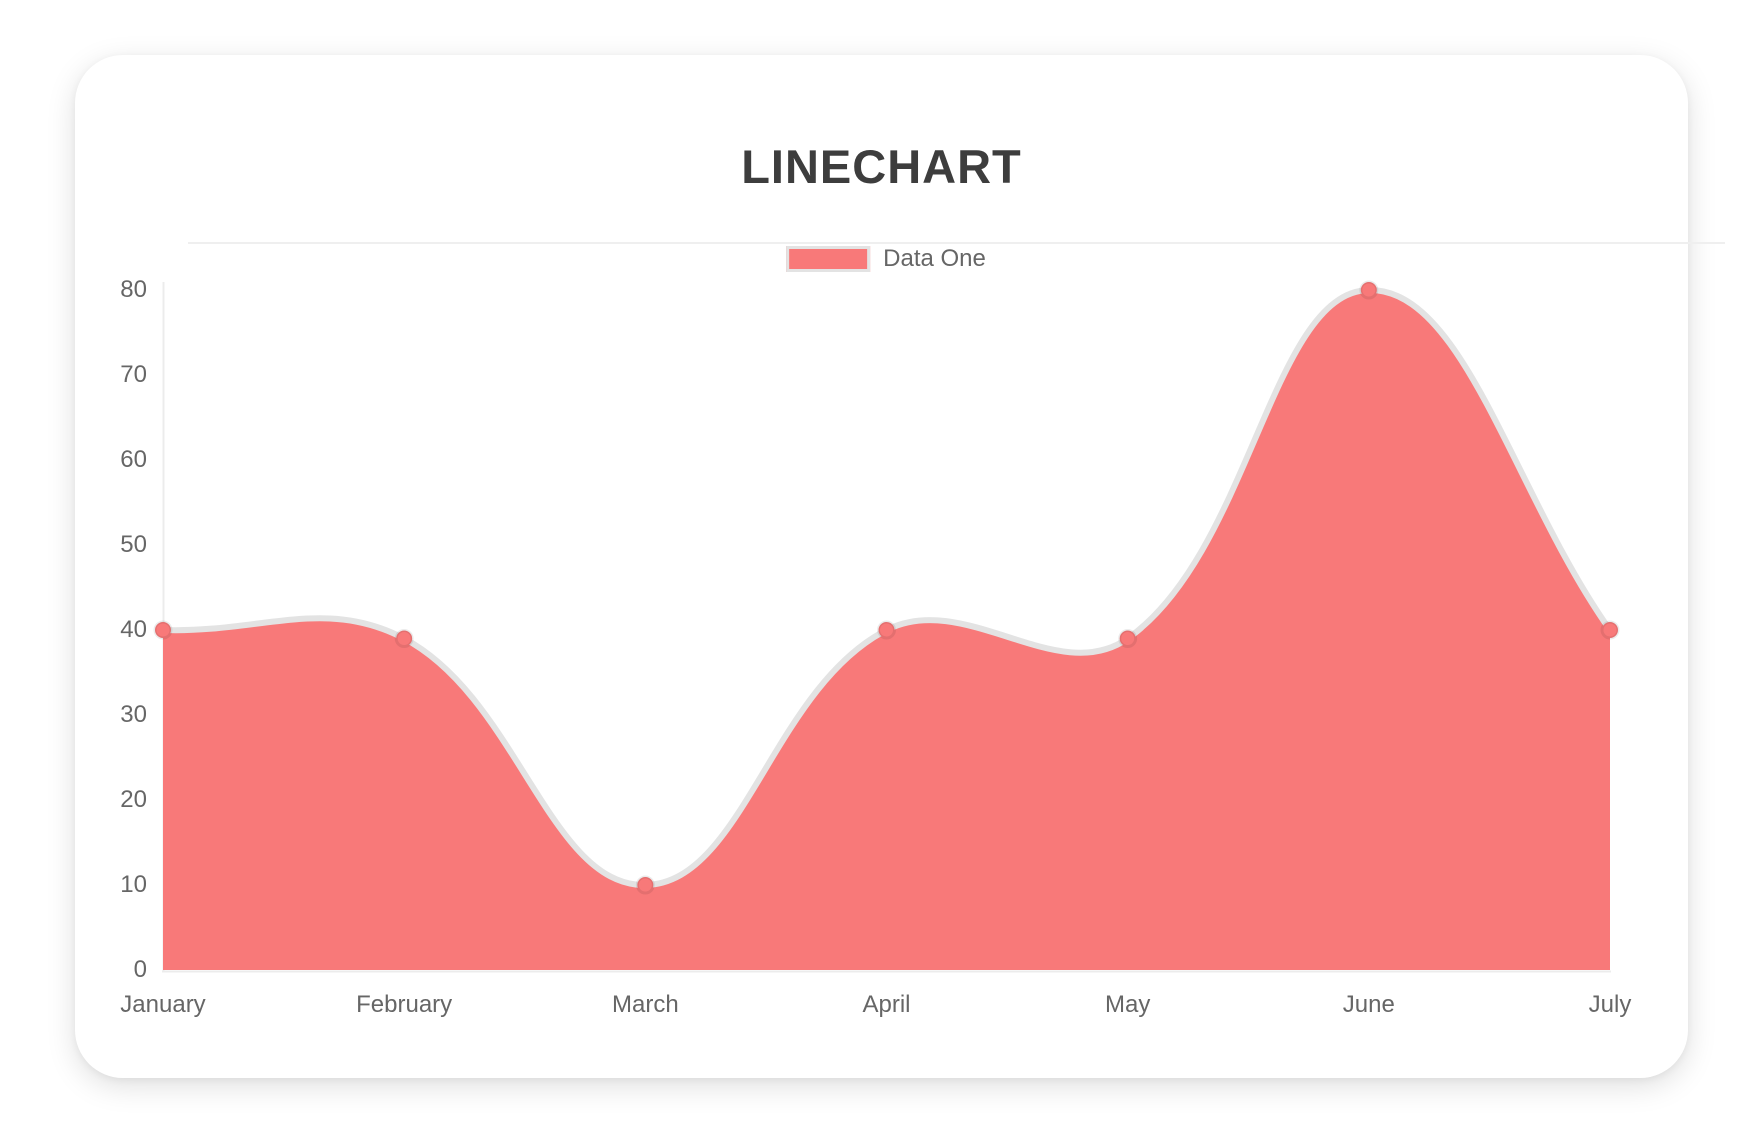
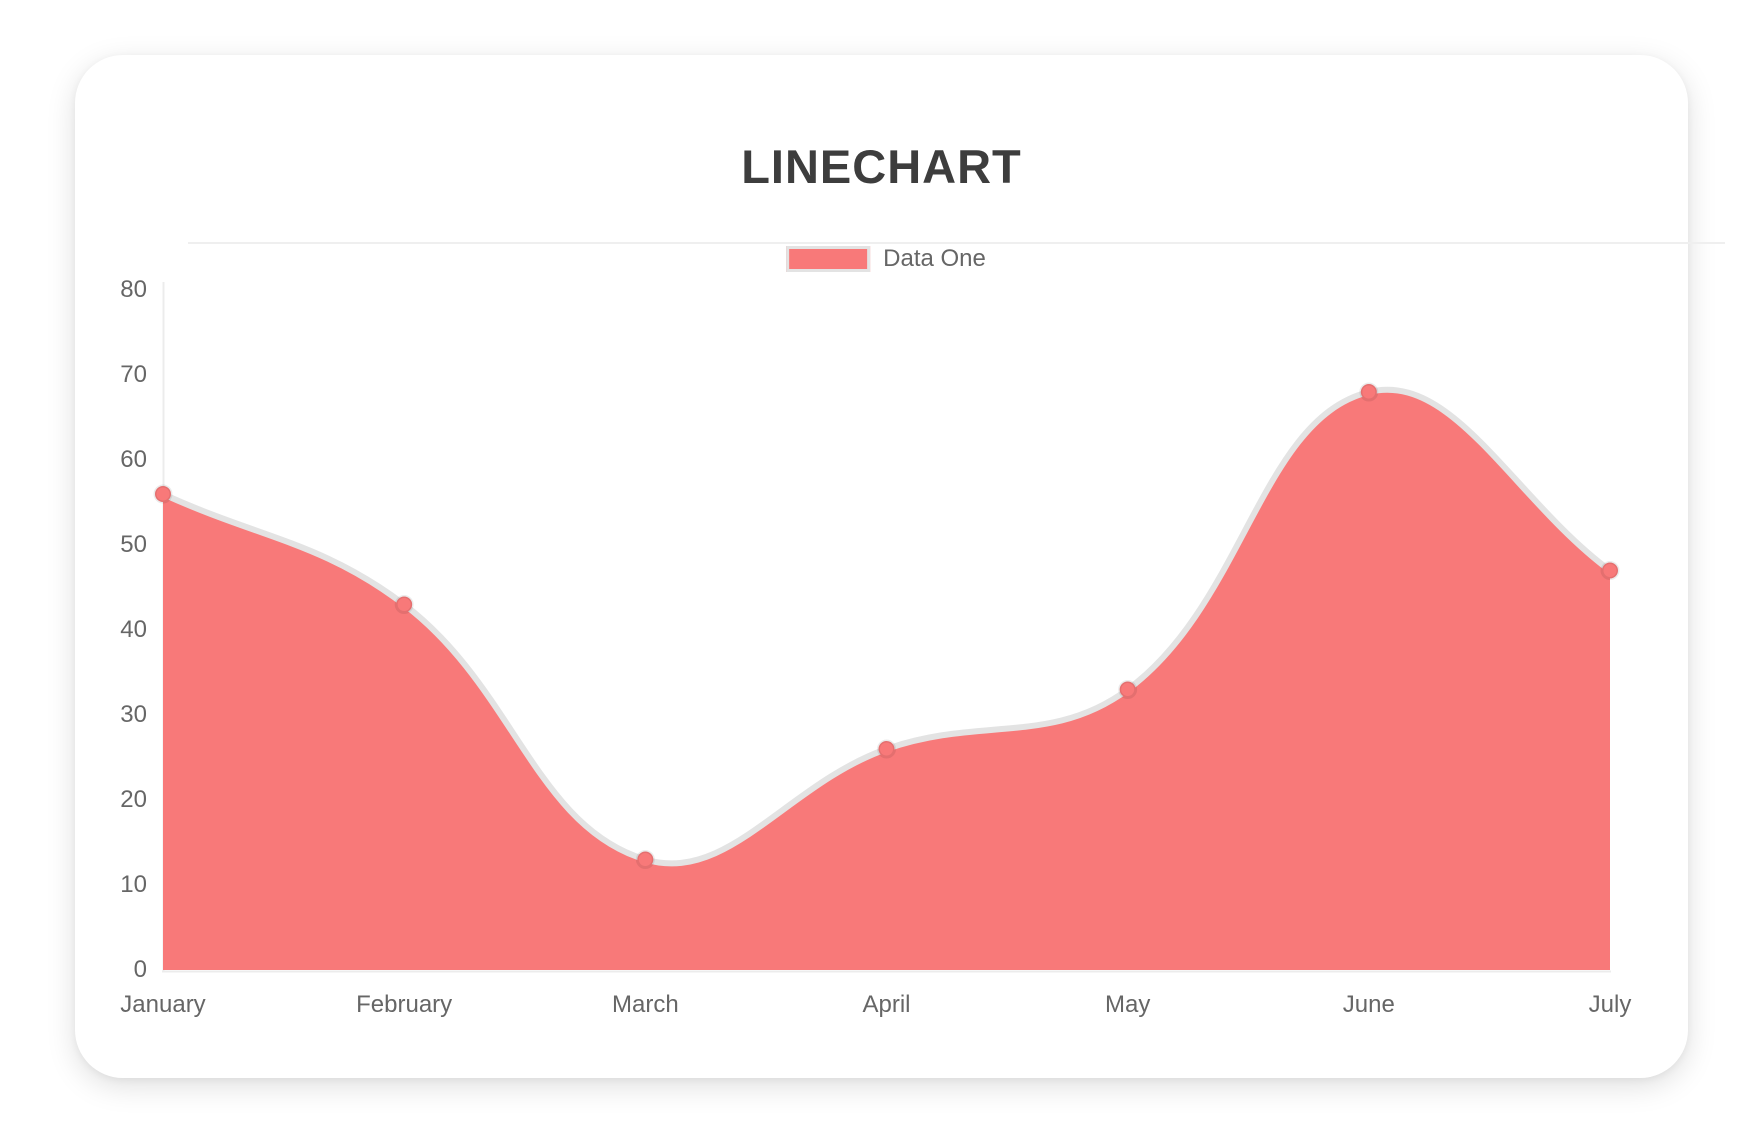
January: 40 -> 56
February: 39 -> 43
March: 10 -> 13
April: 40 -> 26
May: 39 -> 33
June: 80 -> 68
July: 40 -> 47
